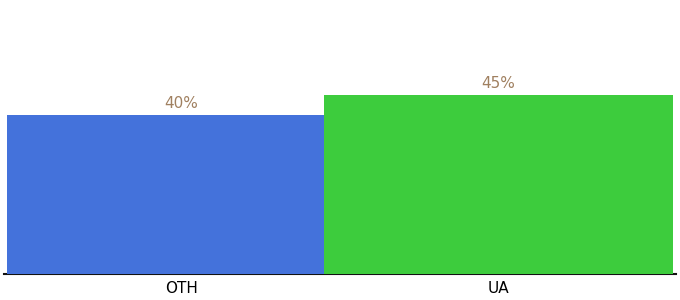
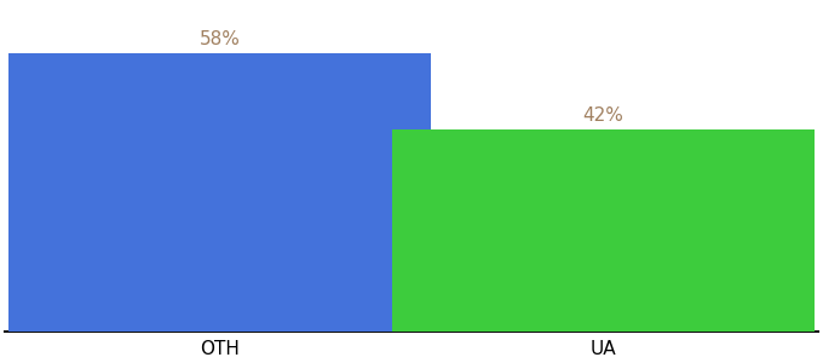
OTH: 40% -> 58%
UA: 45% -> 42%
